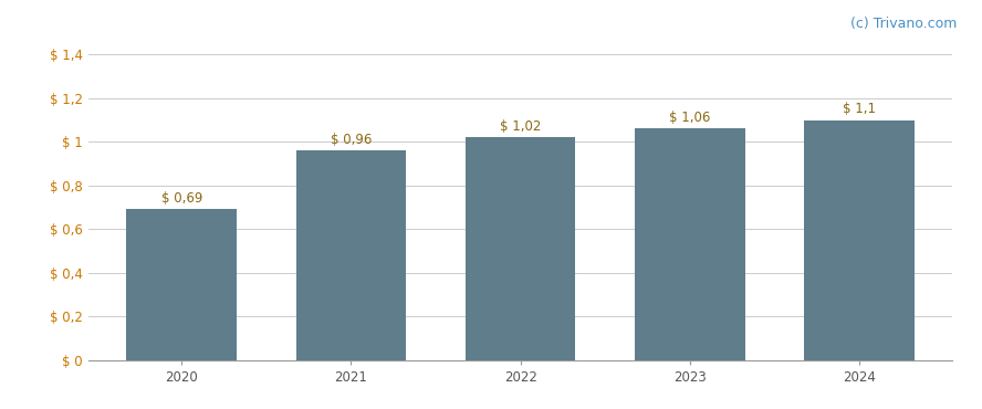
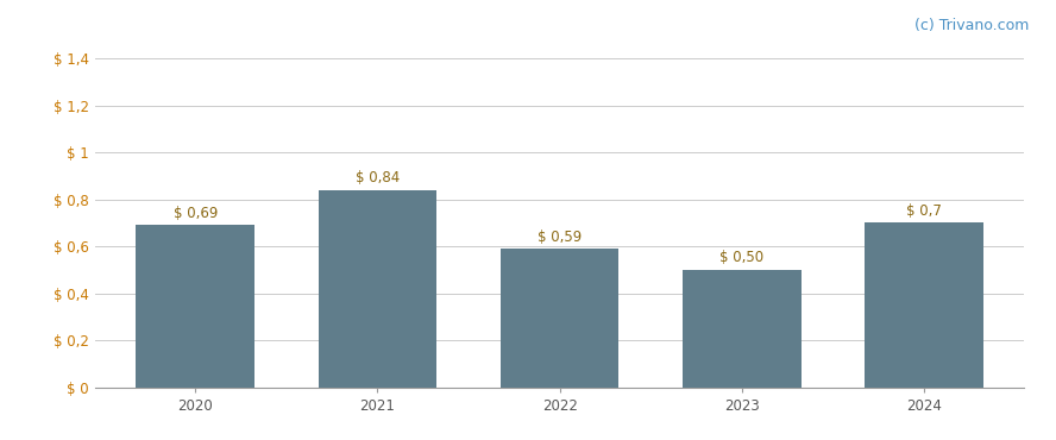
2021: 0,96 -> 0,84
2022: 1,02 -> 0,59
2023: 1,06 -> 0,50
2024: 1,1 -> 0,7
